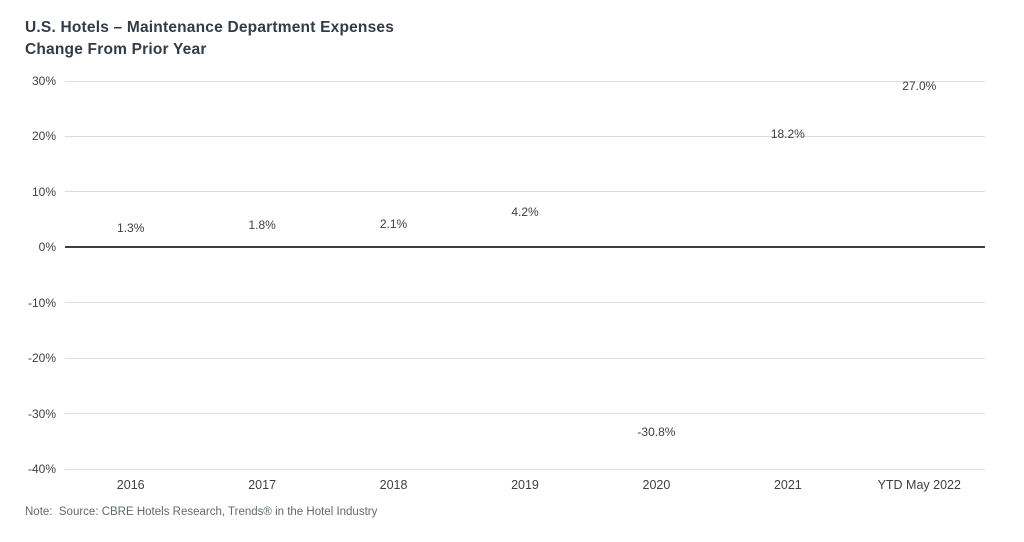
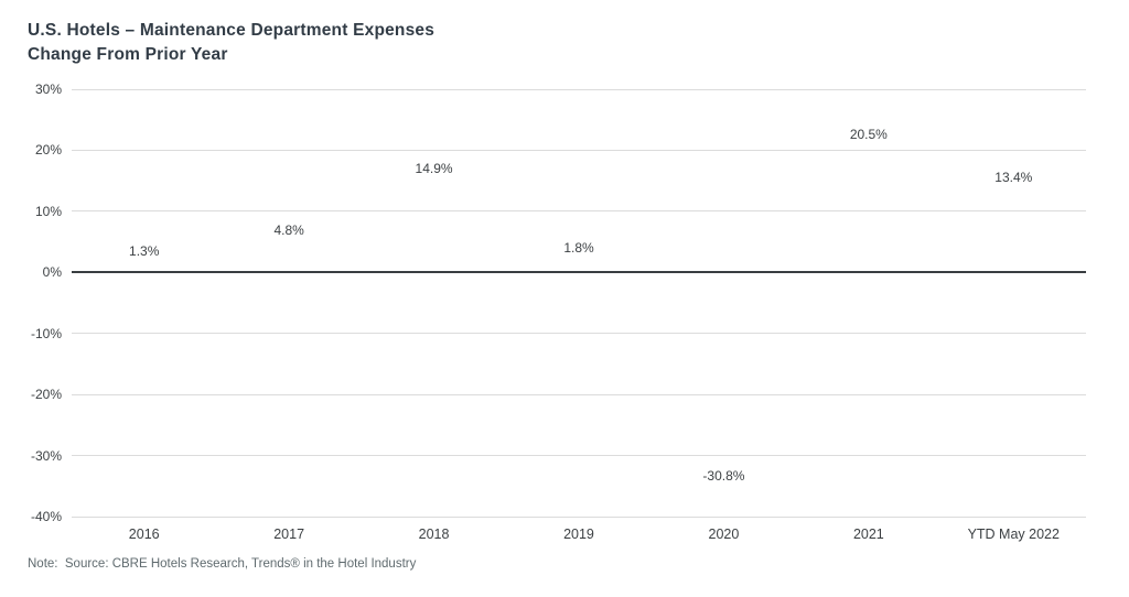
2017: 1.8% -> 4.8%
2018: 2.1% -> 14.9%
2019: 4.2% -> 1.8%
2021: 18.2% -> 20.5%
YTD May 2022: 27.0% -> 13.4%
